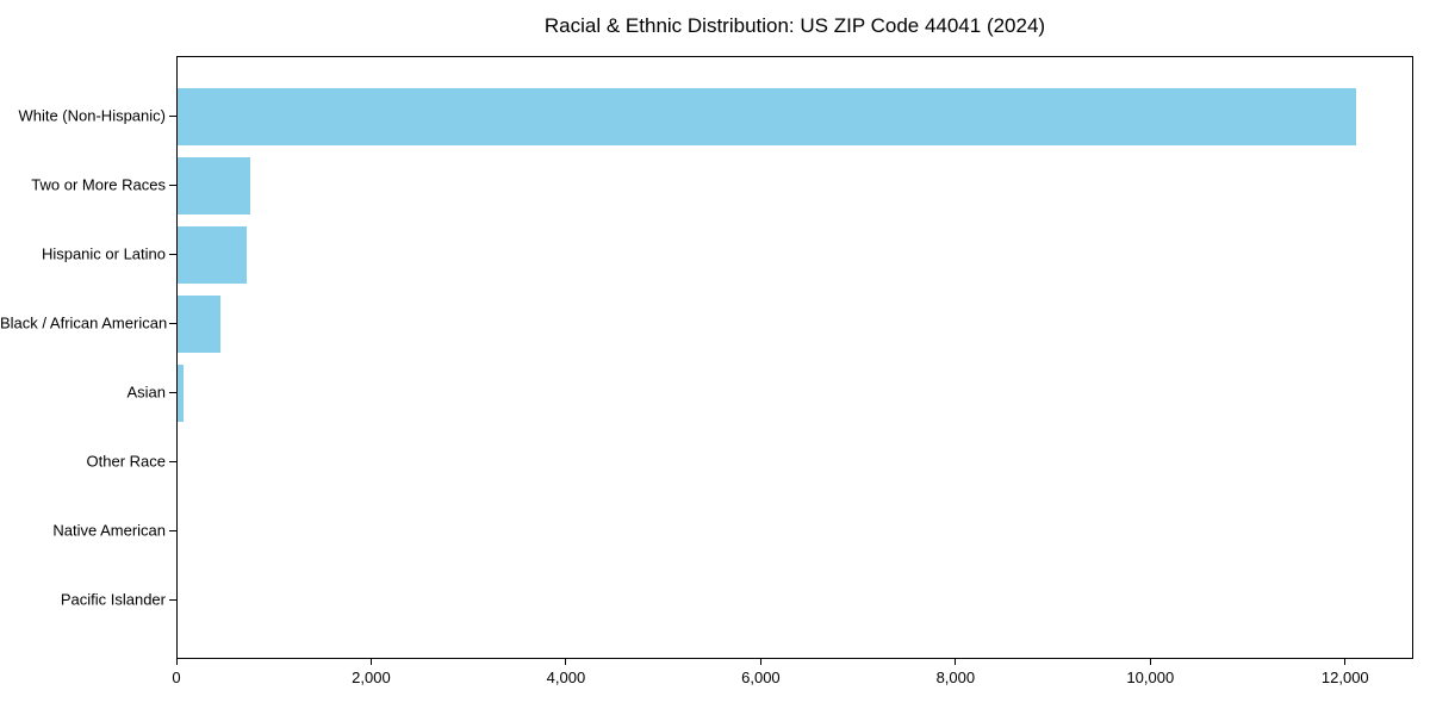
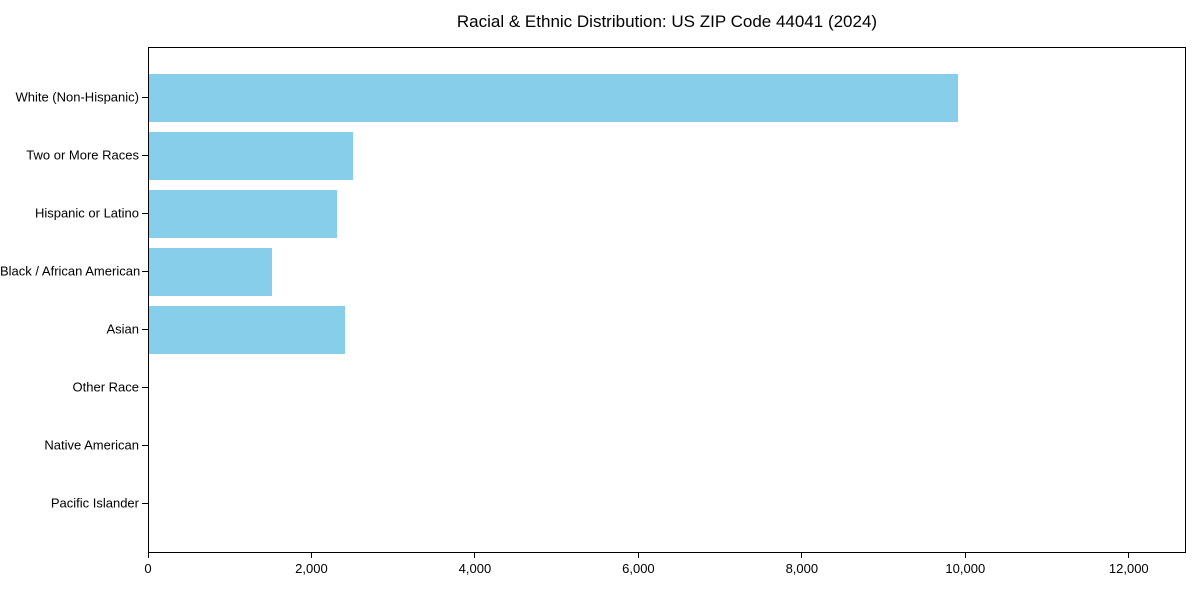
White (Non-Hispanic): 12100 -> 9900
Two or More Races: 700 -> 2500
Hispanic or Latino: 700 -> 2300
Black / African American: 400 -> 1500
Asian: 100 -> 2400
